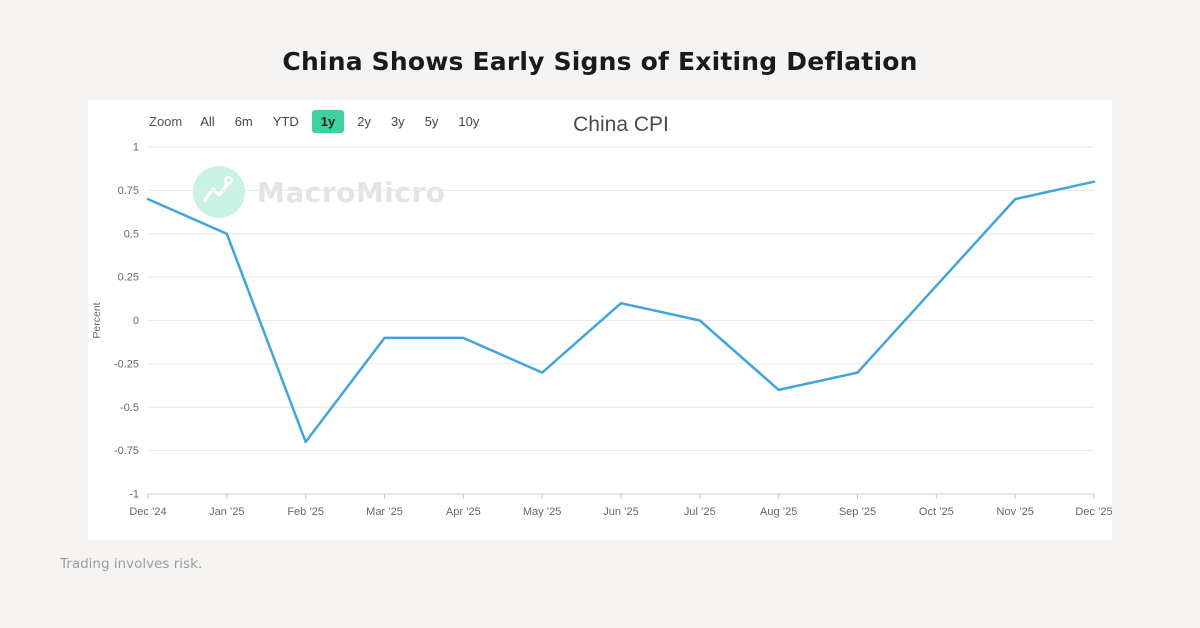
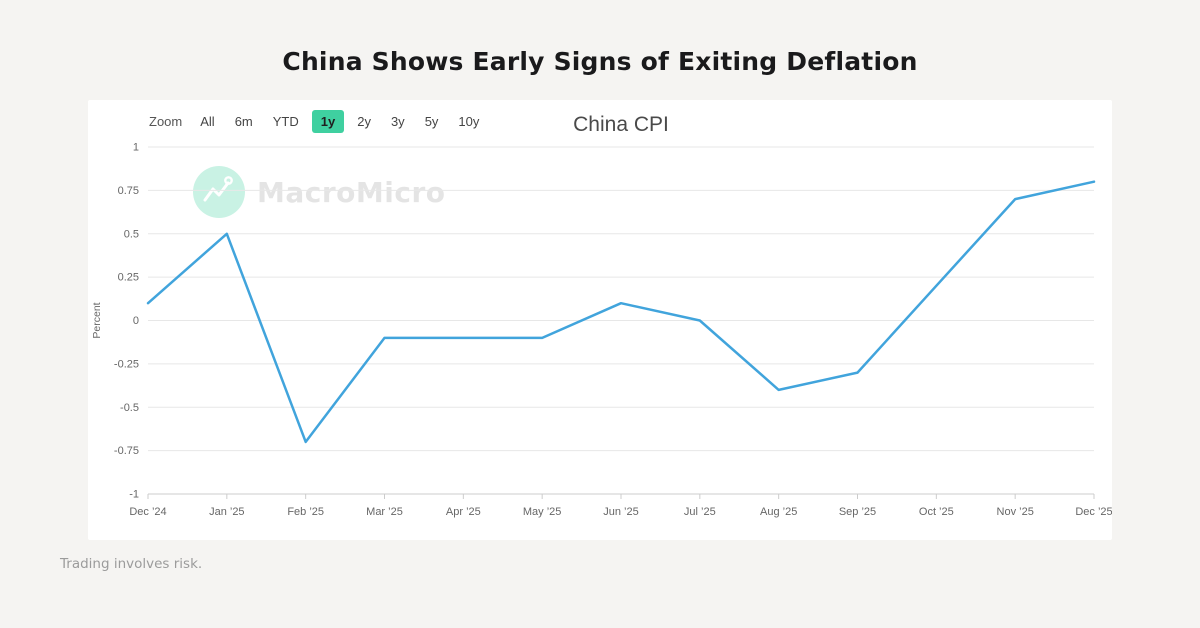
Dec ’24: 0.7 -> 0.1
May ’25: -0.3 -> -0.1
